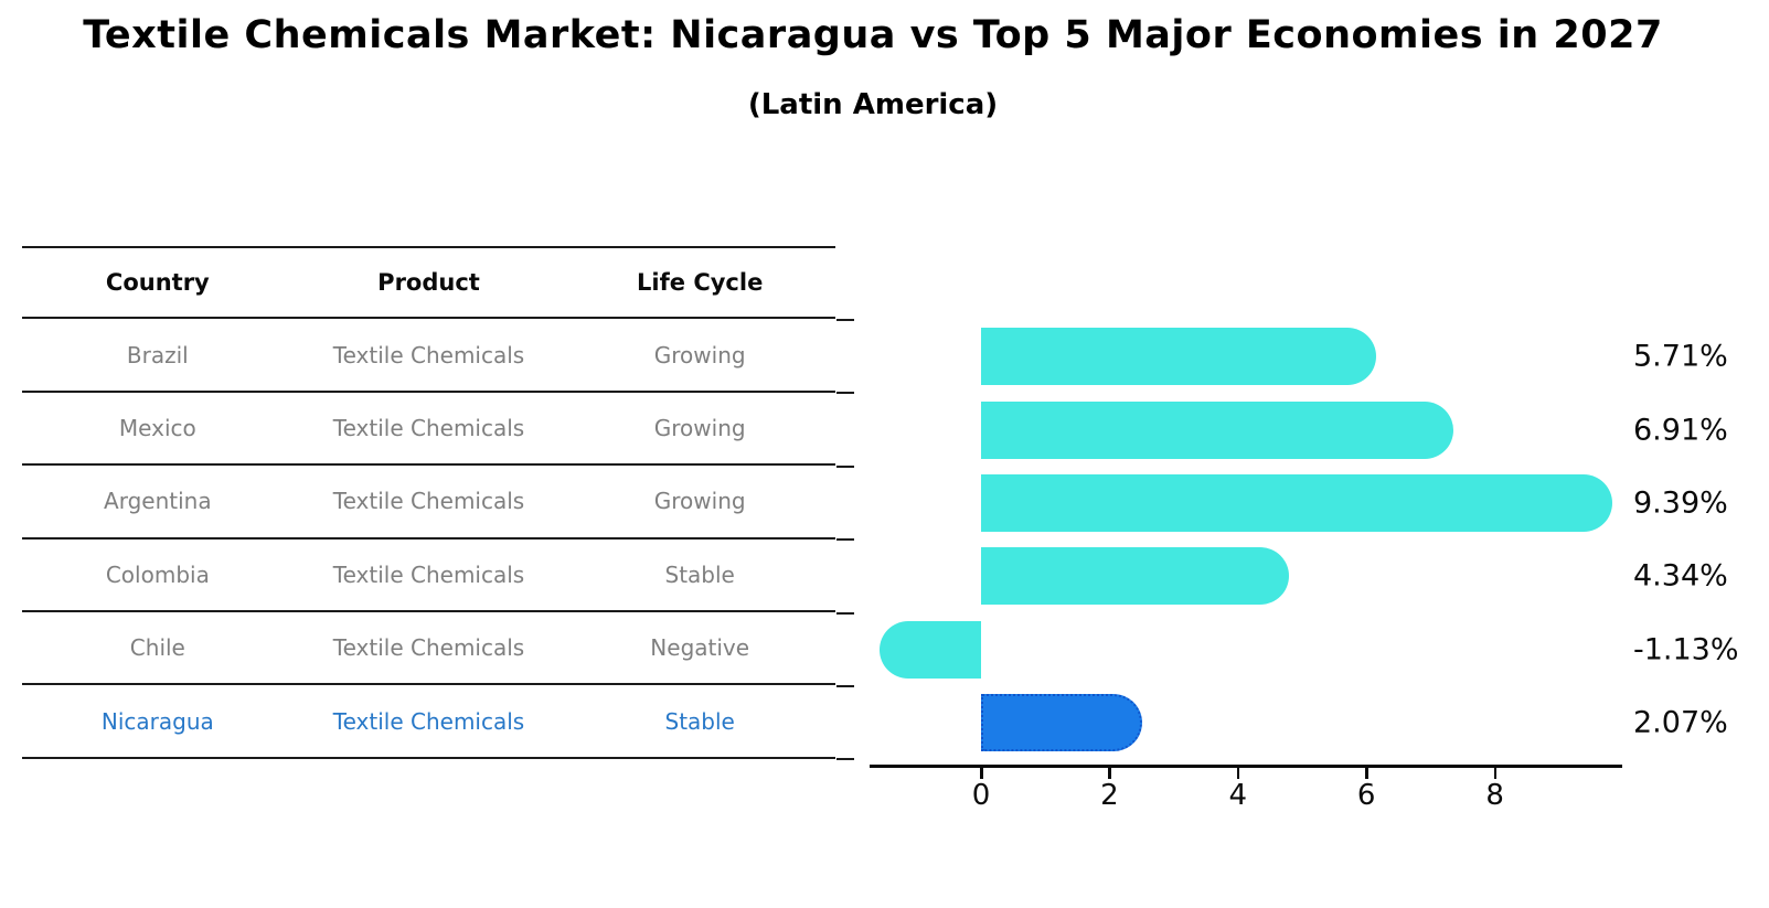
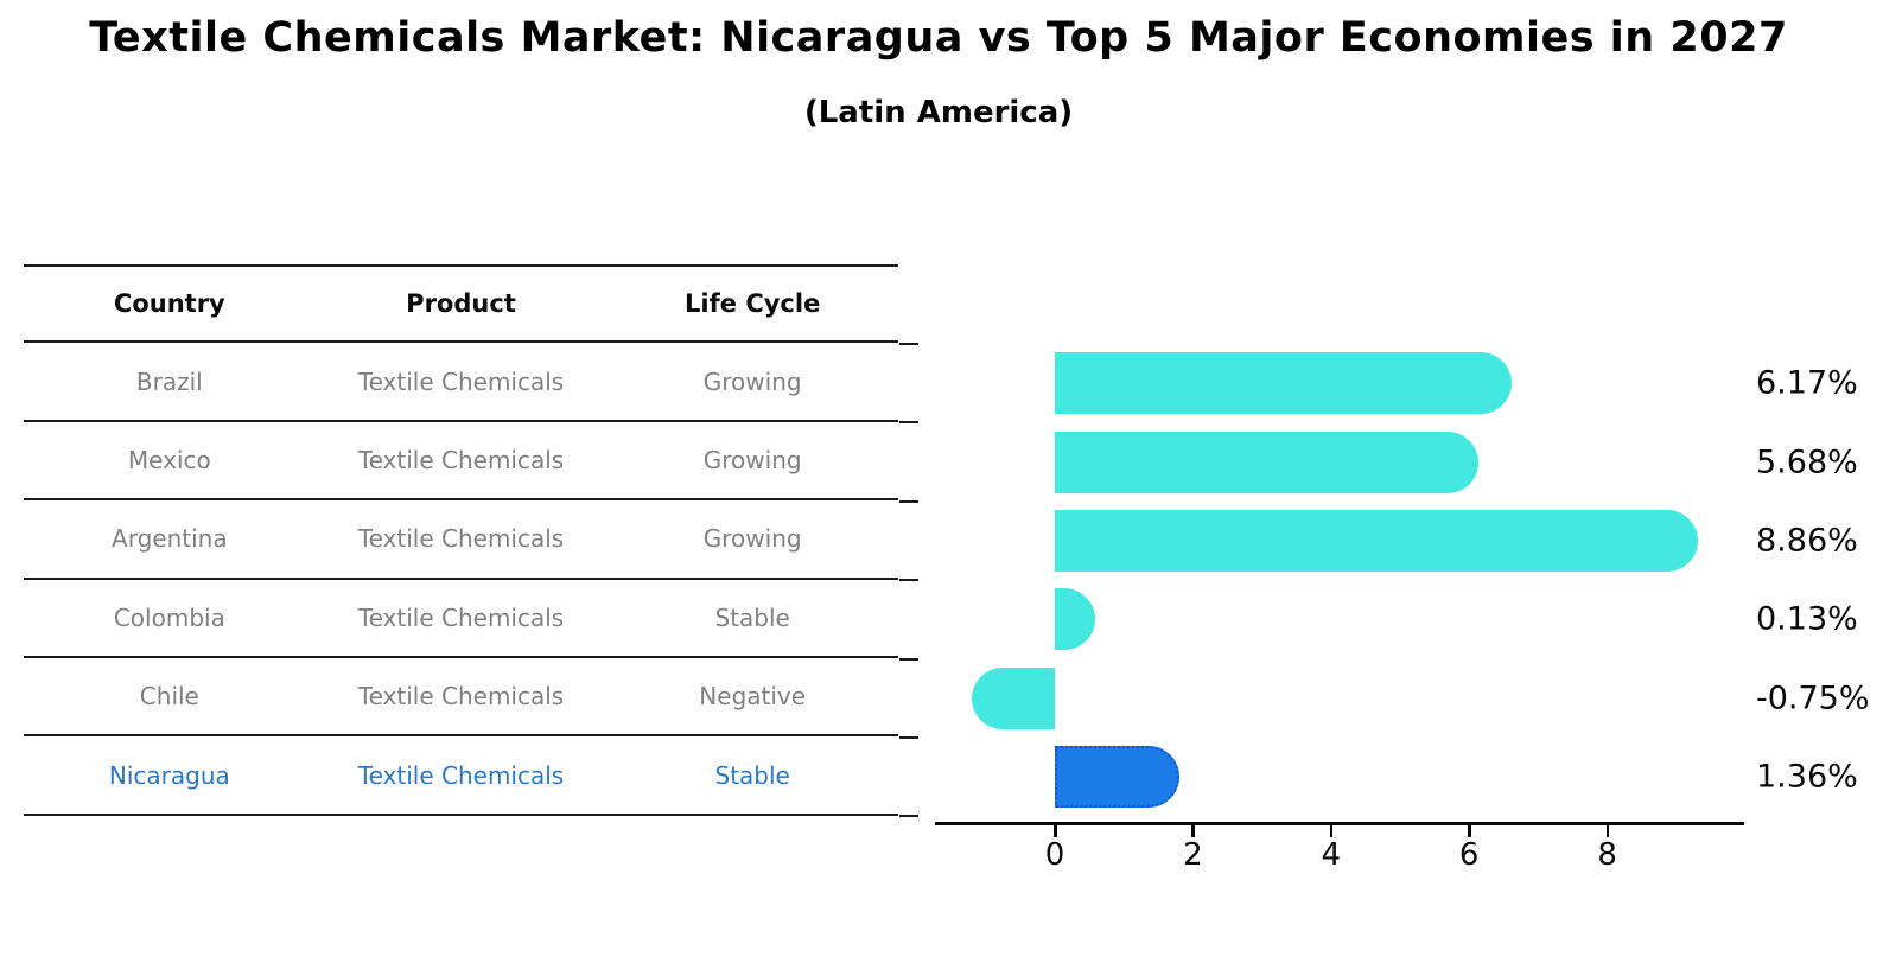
Brazil: 5.71% -> 6.17%
Mexico: 6.91% -> 5.68%
Argentina: 9.39% -> 8.86%
Colombia: 4.34% -> 0.13%
Chile: -1.13% -> -0.75%
Nicaragua: 2.07% -> 1.36%
